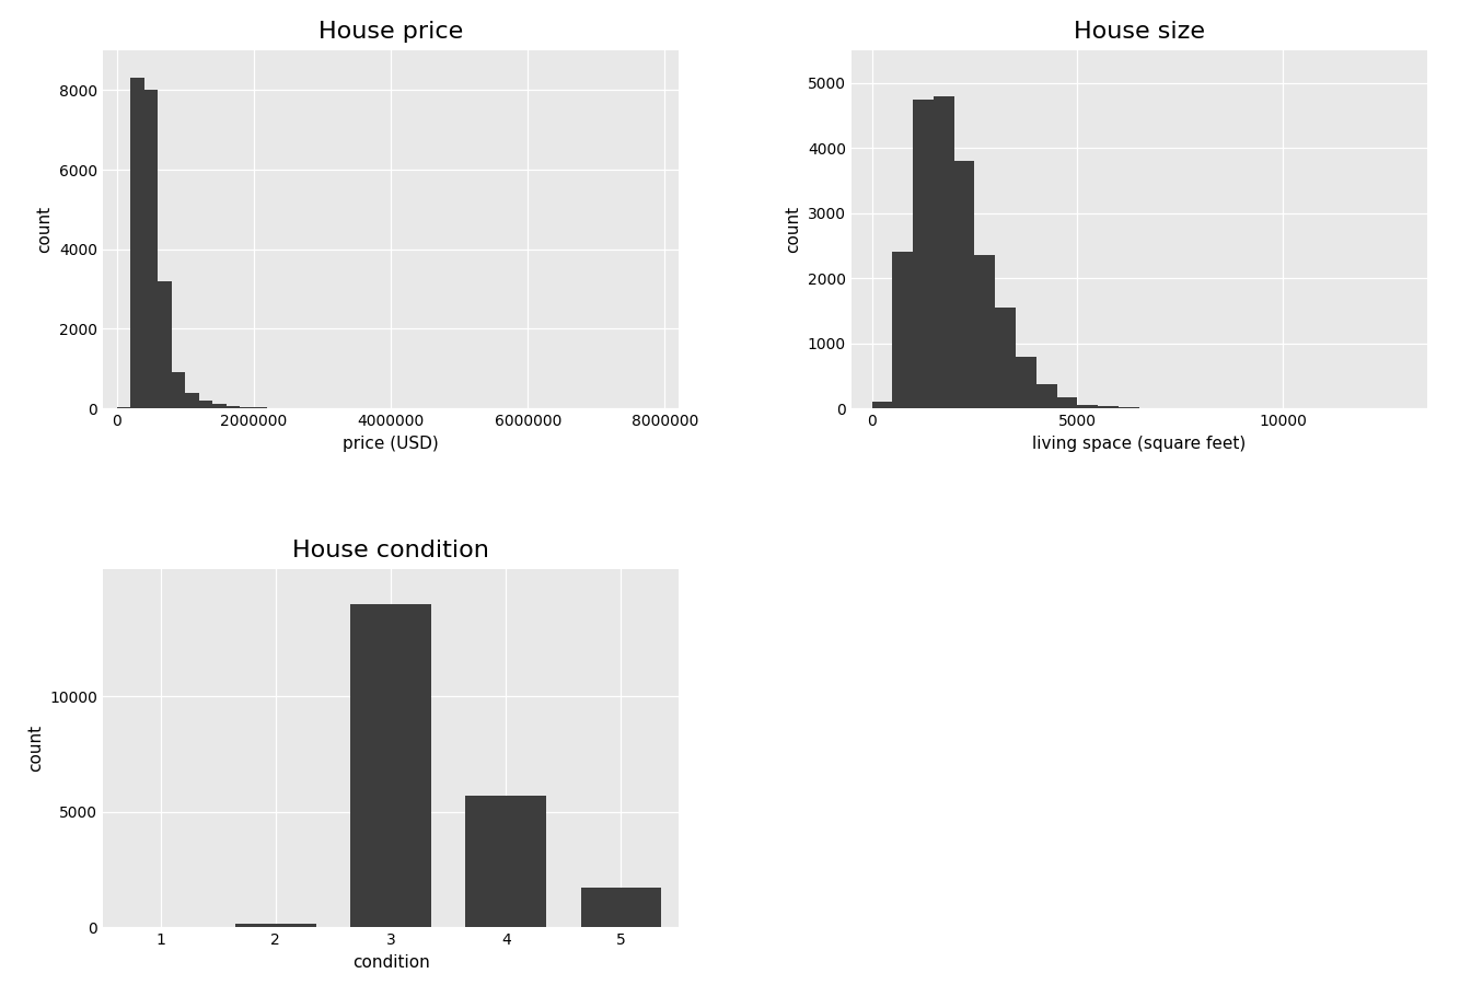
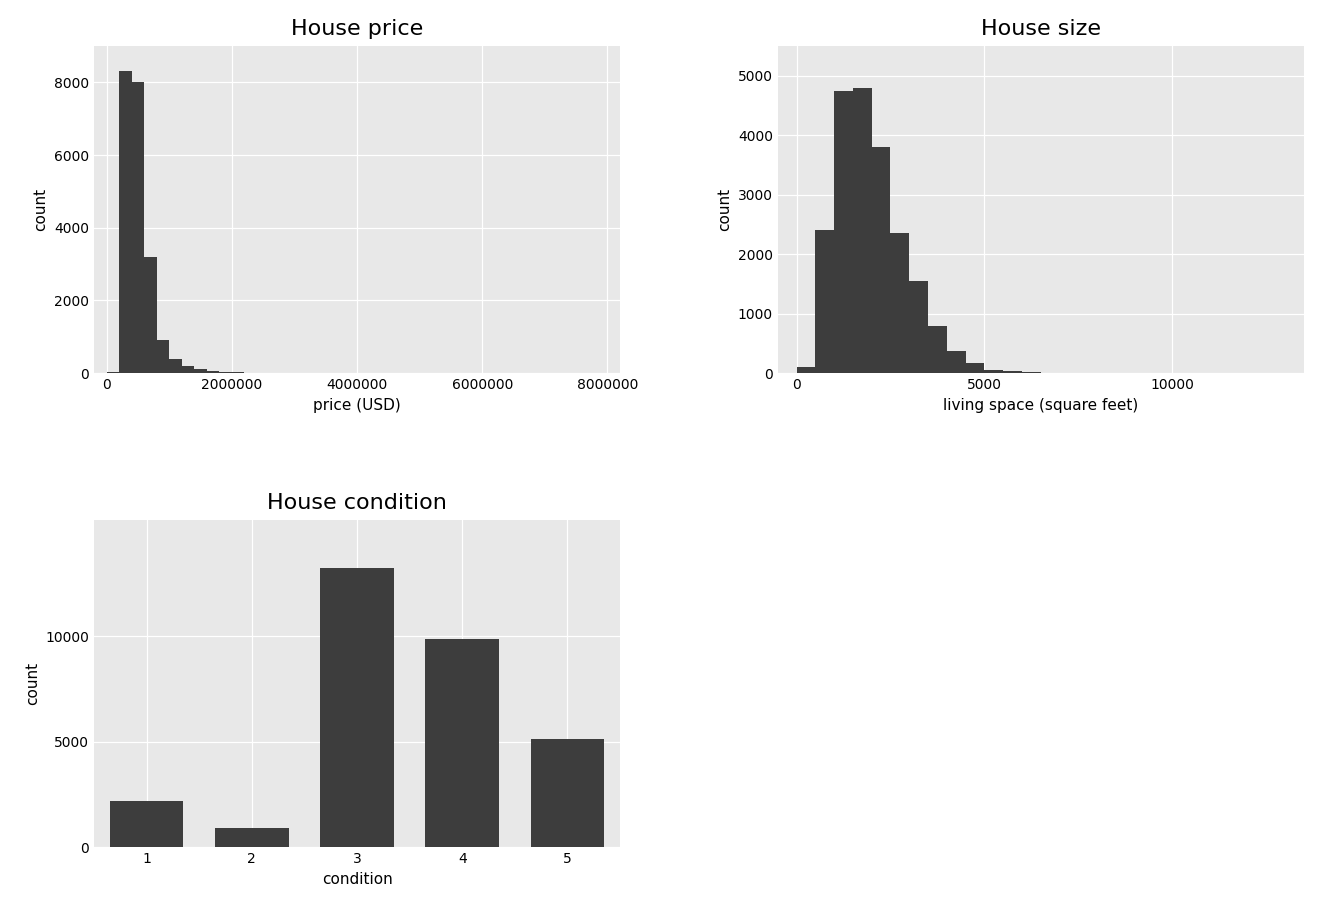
House condition/1: 20 -> 2200
House condition/2: 170 -> 900
House condition/3: 14000 -> 13250
House condition/4: 5700 -> 9850
House condition/5: 1700 -> 5150
